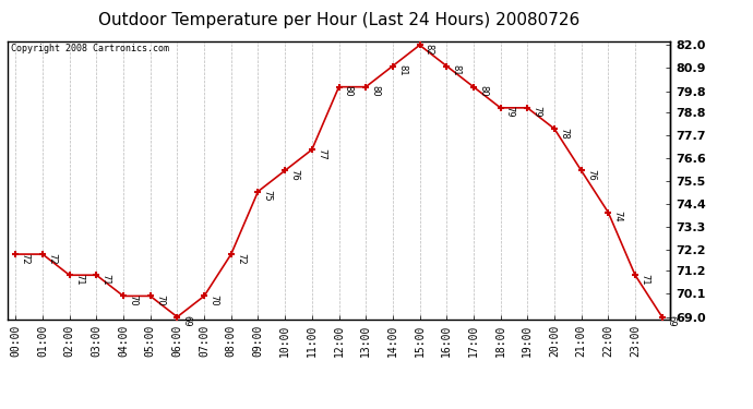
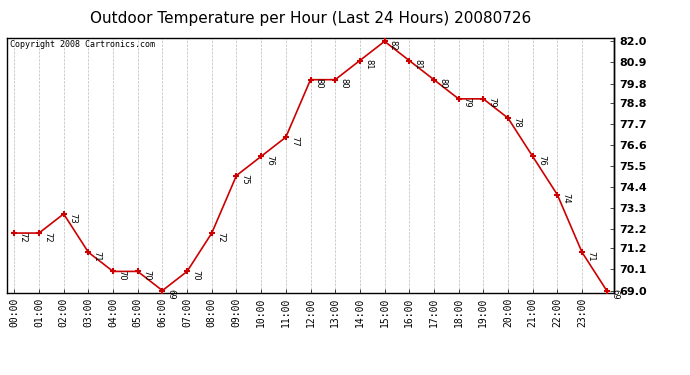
02:00: 71 -> 73
